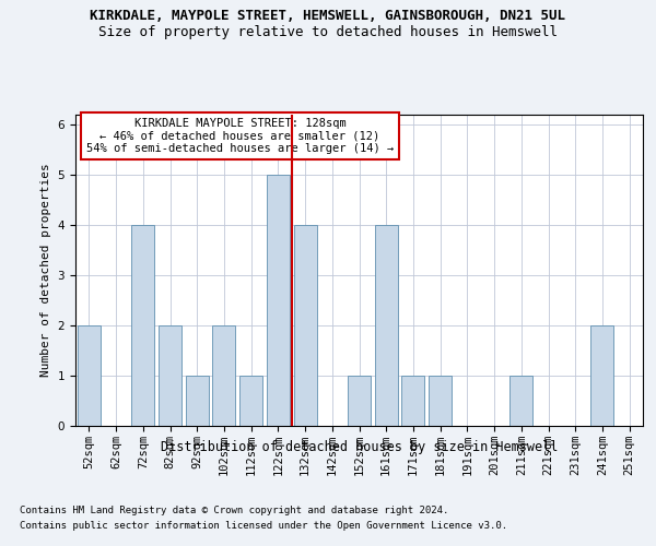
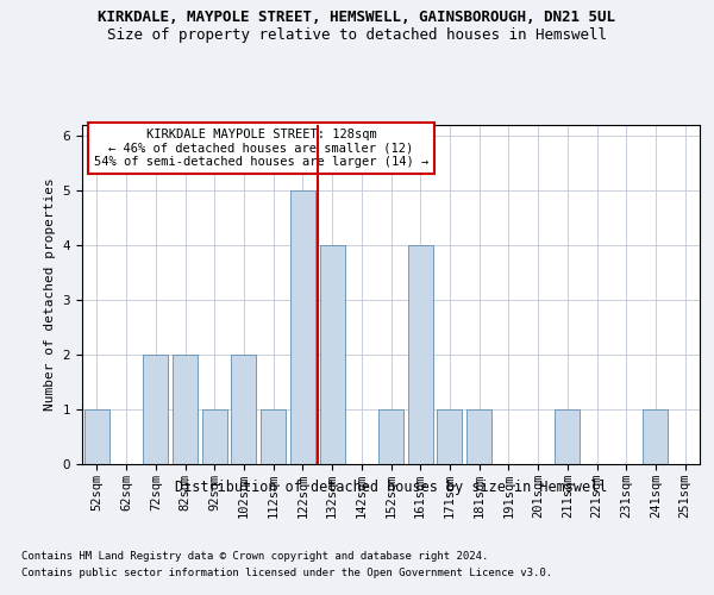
52sqm: 2 -> 1
72sqm: 4 -> 2
241sqm: 2 -> 1
